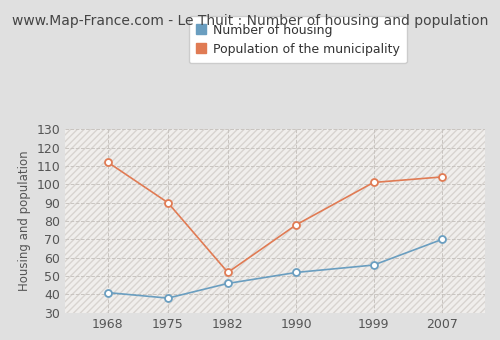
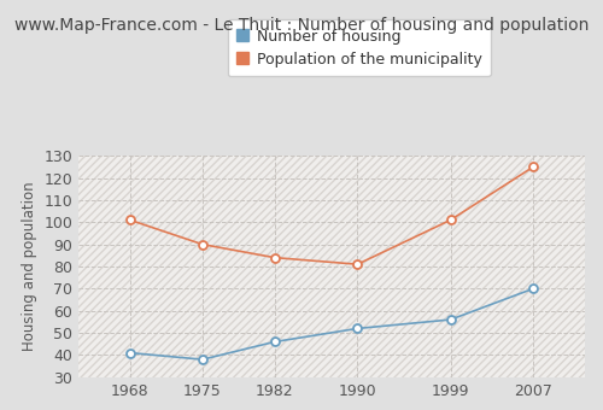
Population of the municipality/1968: 112 -> 101
Population of the municipality/1982: 52 -> 84
Population of the municipality/1990: 78 -> 81
Population of the municipality/2007: 104 -> 125
